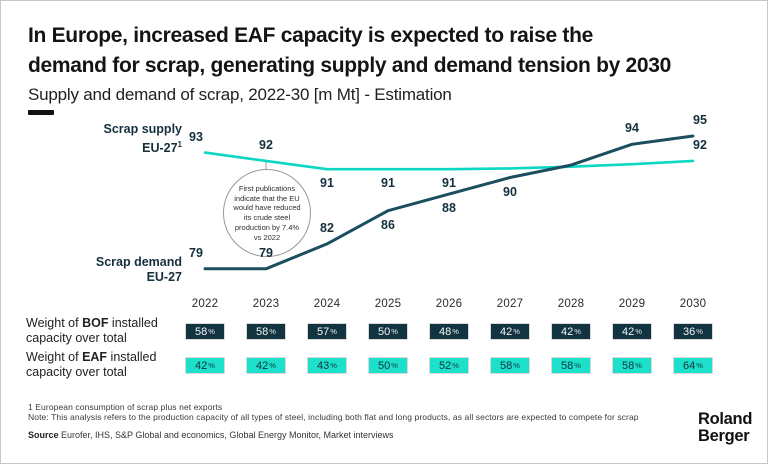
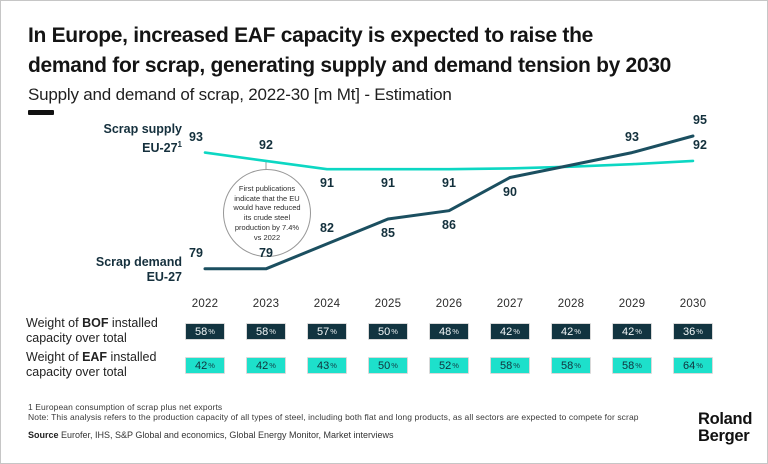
Scrap demand EU-27/2025: 86 -> 85
Scrap demand EU-27/2026: 88 -> 86
Scrap demand EU-27/2029: 94 -> 93
